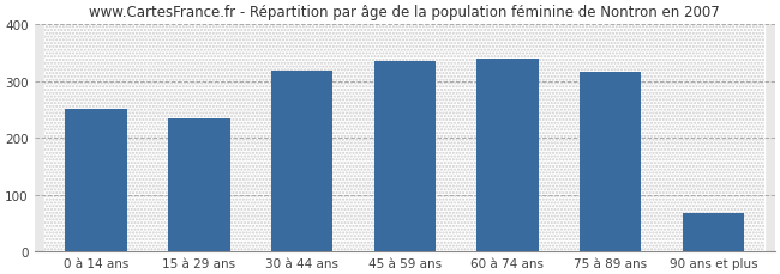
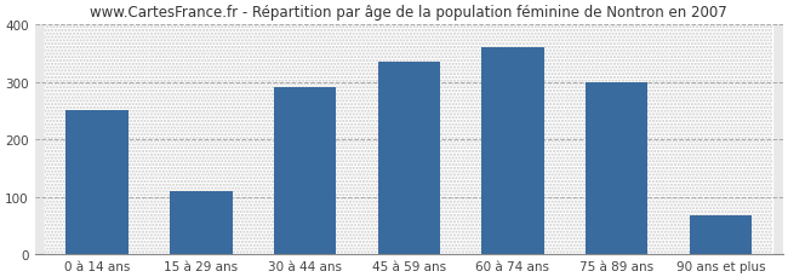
15 à 29 ans: 234 -> 110
30 à 44 ans: 319 -> 290
60 à 74 ans: 339 -> 360
75 à 89 ans: 315 -> 300
